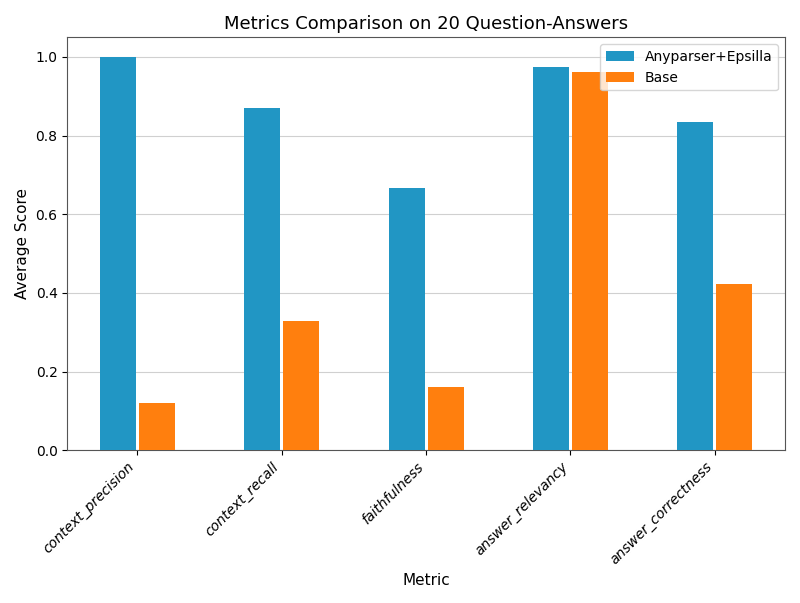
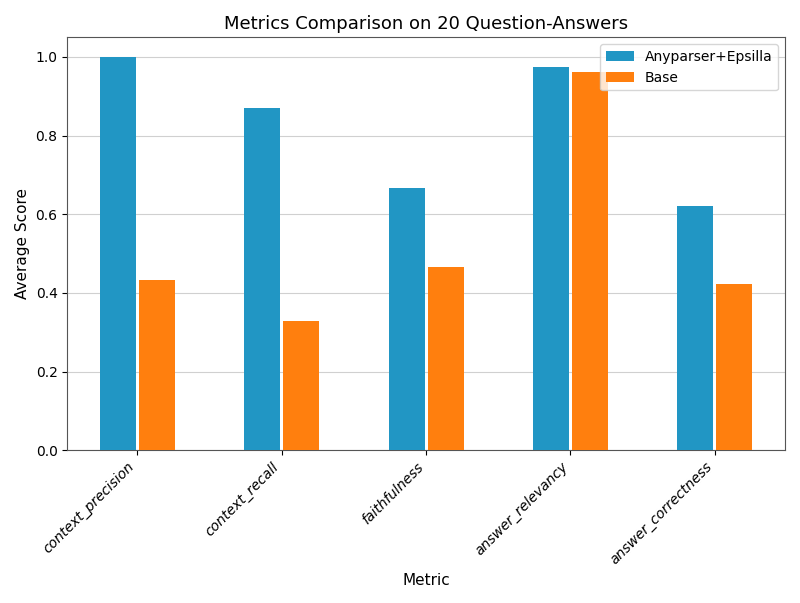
Base/context_precision: 0.120 -> 0.433
Base/faithfulness: 0.160 -> 0.467
Anyparser+Epsilla/answer_correctness: 0.835 -> 0.620
